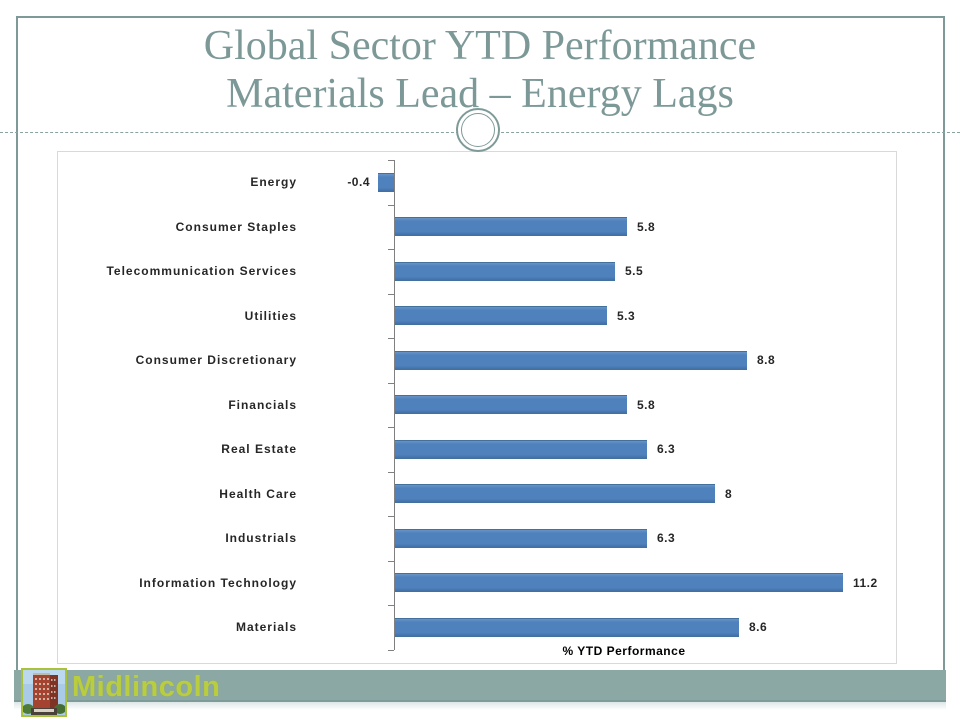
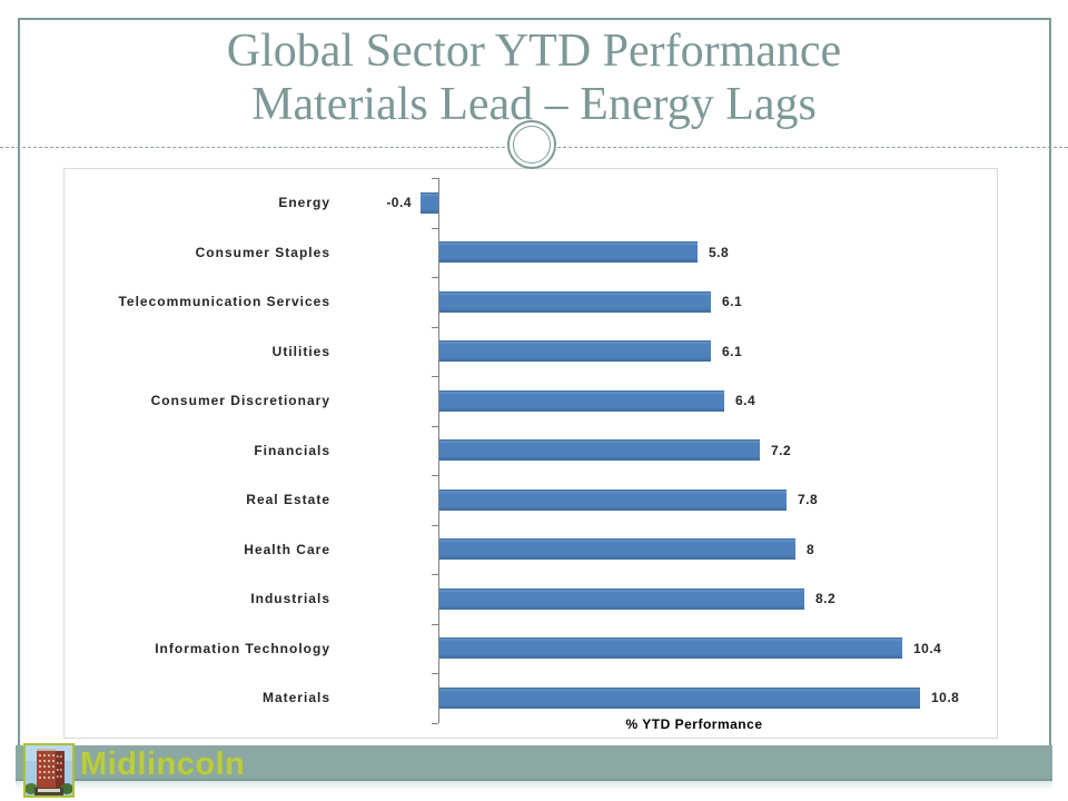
Telecommunication Services: 5.5 -> 6.1
Utilities: 5.3 -> 6.1
Consumer Discretionary: 8.8 -> 6.4
Financials: 5.8 -> 7.2
Real Estate: 6.3 -> 7.8
Industrials: 6.3 -> 8.2
Information Technology: 11.2 -> 10.4
Materials: 8.6 -> 10.8
